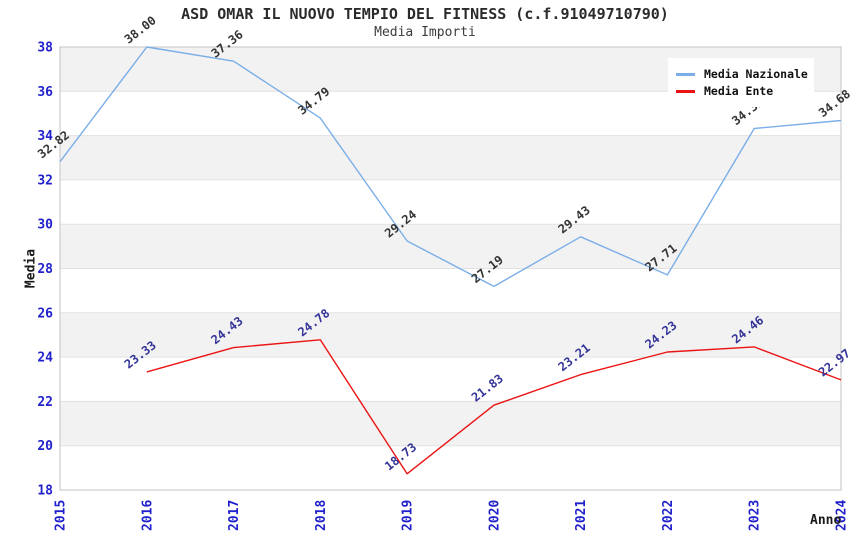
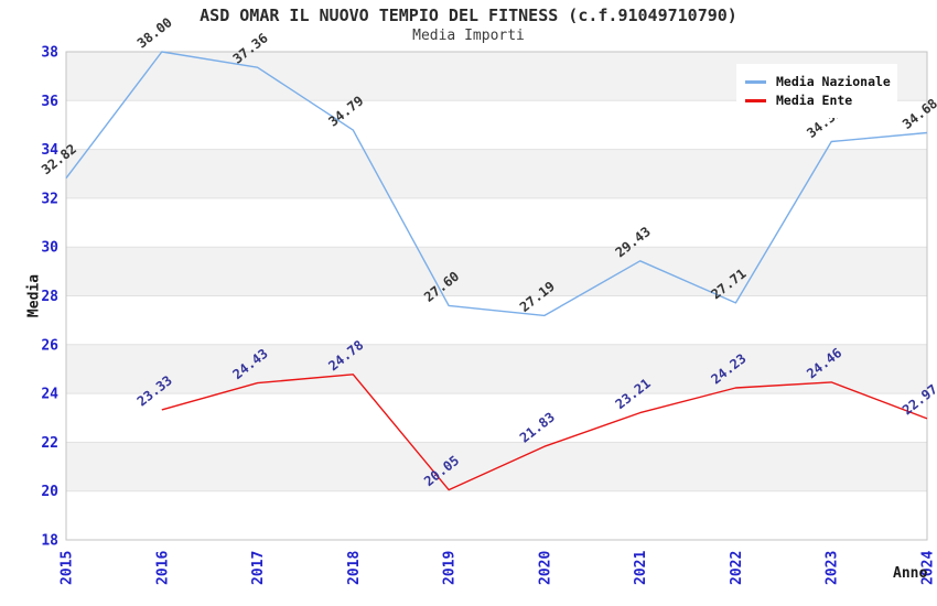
Media Nazionale/2019: 29.24 -> 27.60
Media Ente/2019: 18.73 -> 20.05
